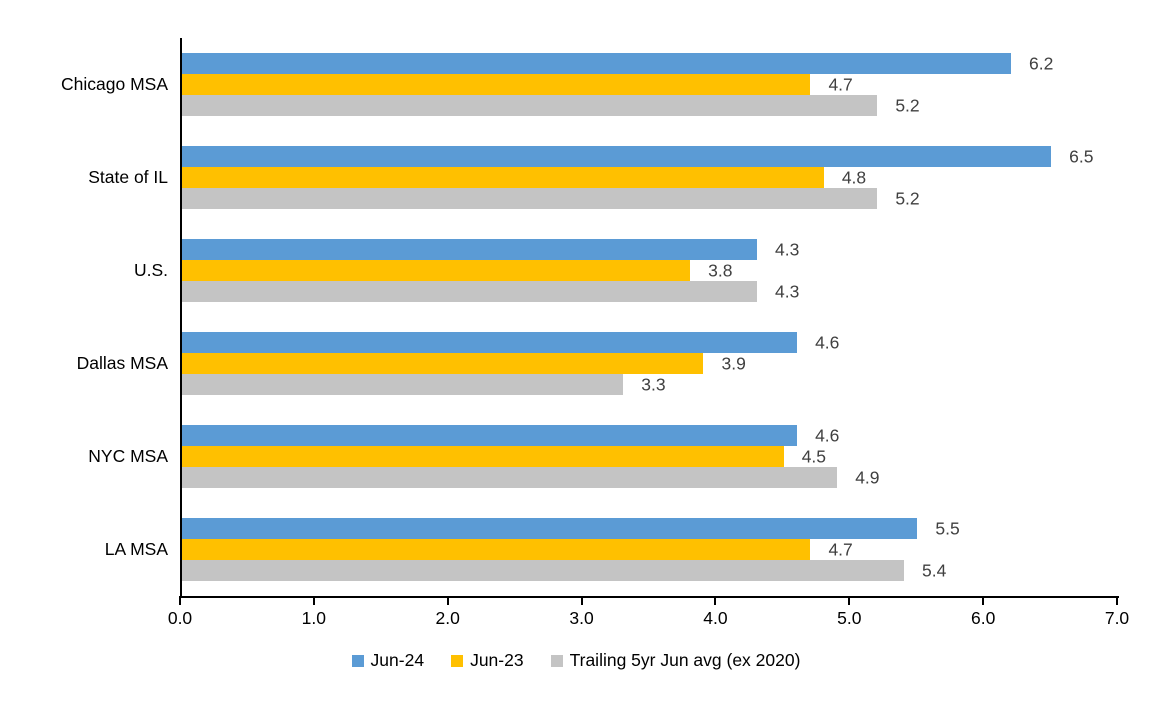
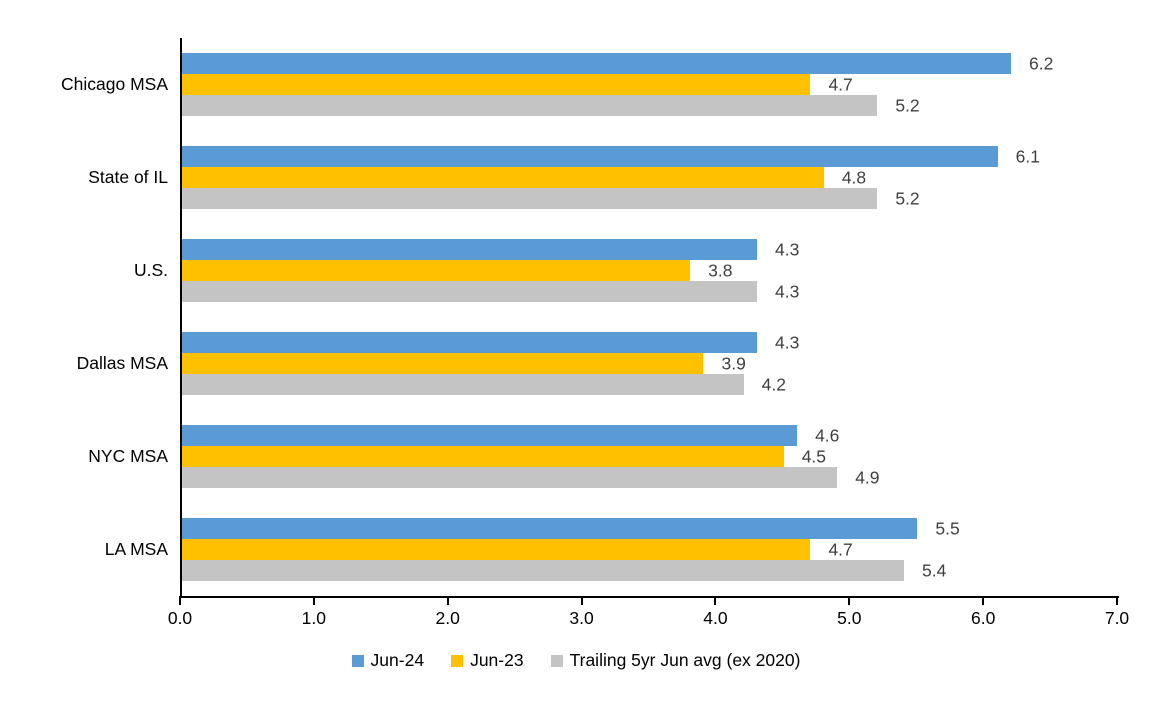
Jun-24/State of IL: 6.5 -> 6.1
Jun-24/Dallas MSA: 4.6 -> 4.3
Trailing 5yr Jun avg (ex 2020)/Dallas MSA: 3.3 -> 4.2
